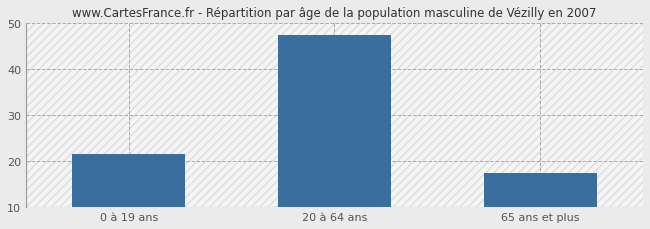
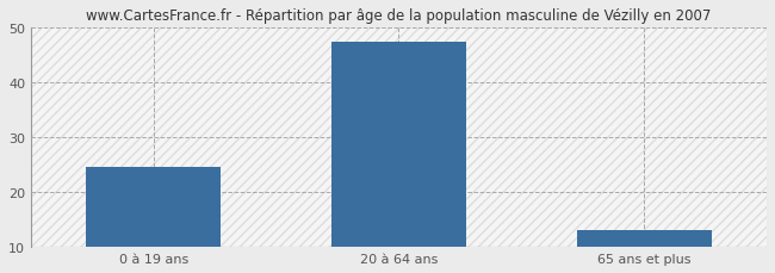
0 à 19 ans: 21.5 -> 24.5
65 ans et plus: 17.5 -> 13.0
